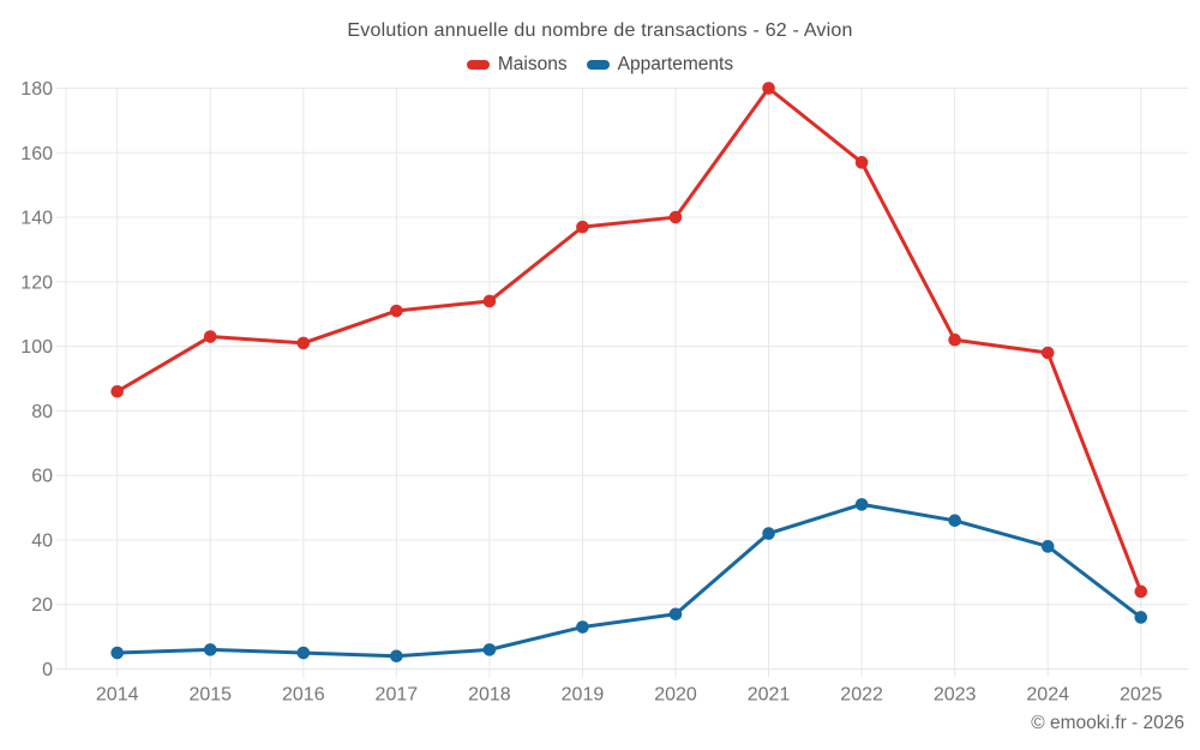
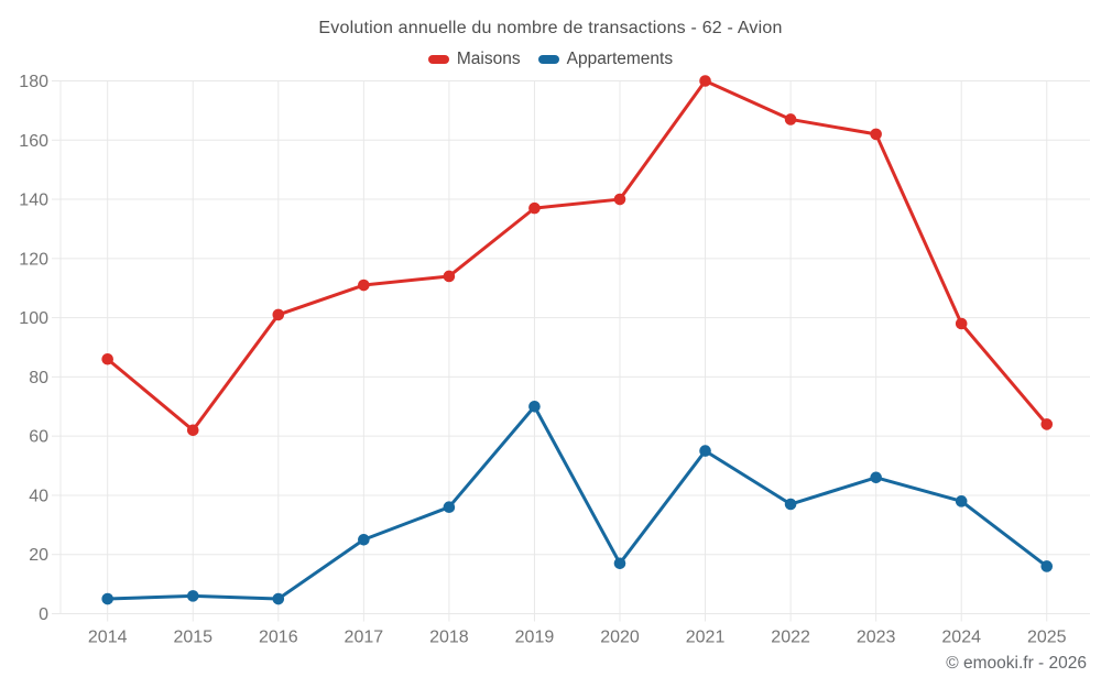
Maisons/2015: 103 -> 62
Appartements/2017: 4 -> 25
Appartements/2018: 6 -> 36
Appartements/2019: 13 -> 70
Appartements/2021: 42 -> 55
Maisons/2022: 157 -> 167
Appartements/2022: 51 -> 37
Maisons/2023: 102 -> 162
Maisons/2025: 24 -> 64
